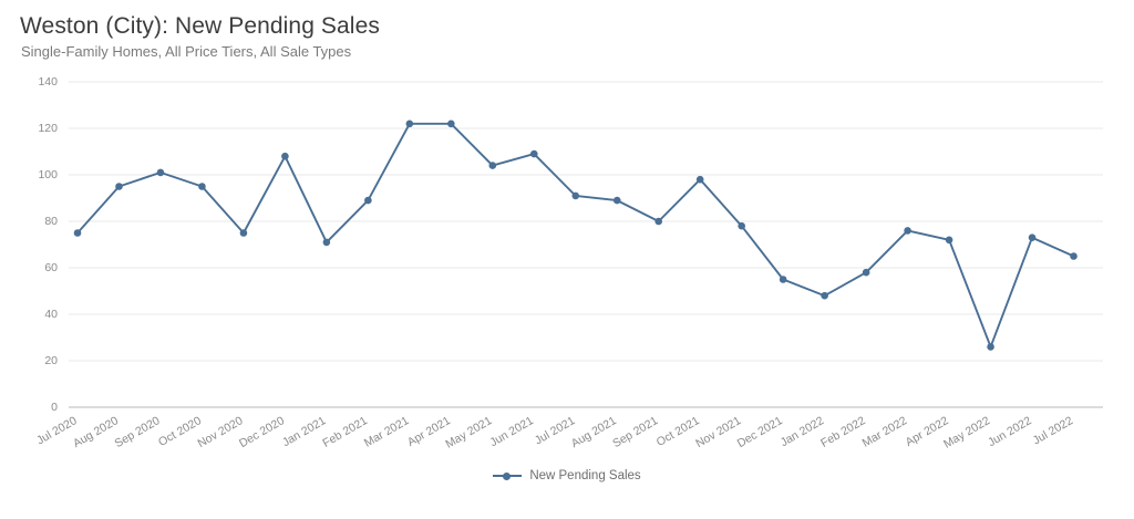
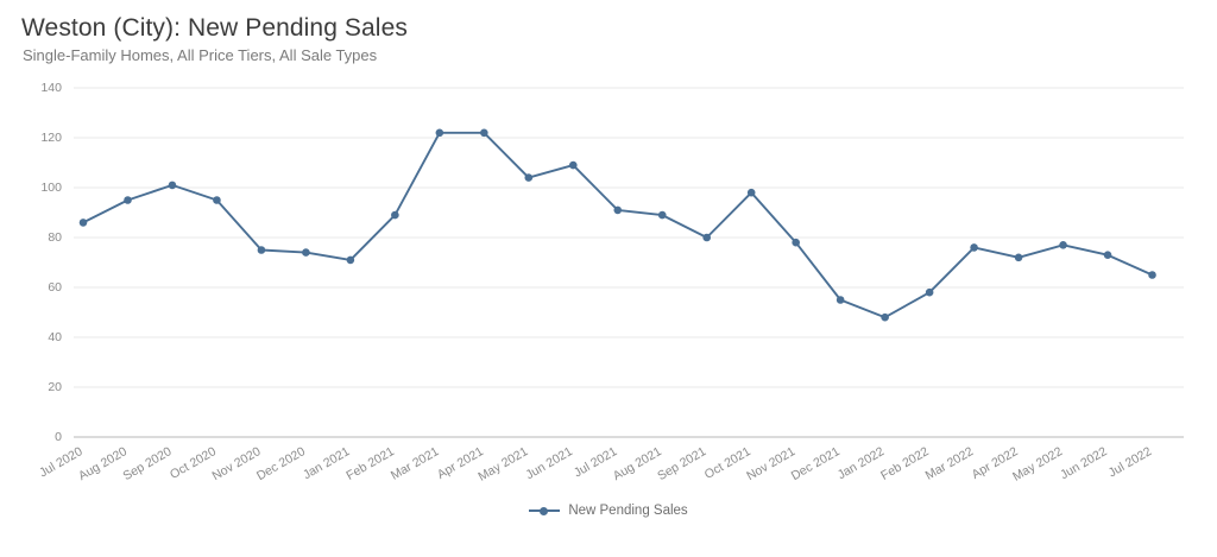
Jul 2020: 75 -> 86
Dec 2020: 108 -> 74
May 2022: 26 -> 77
